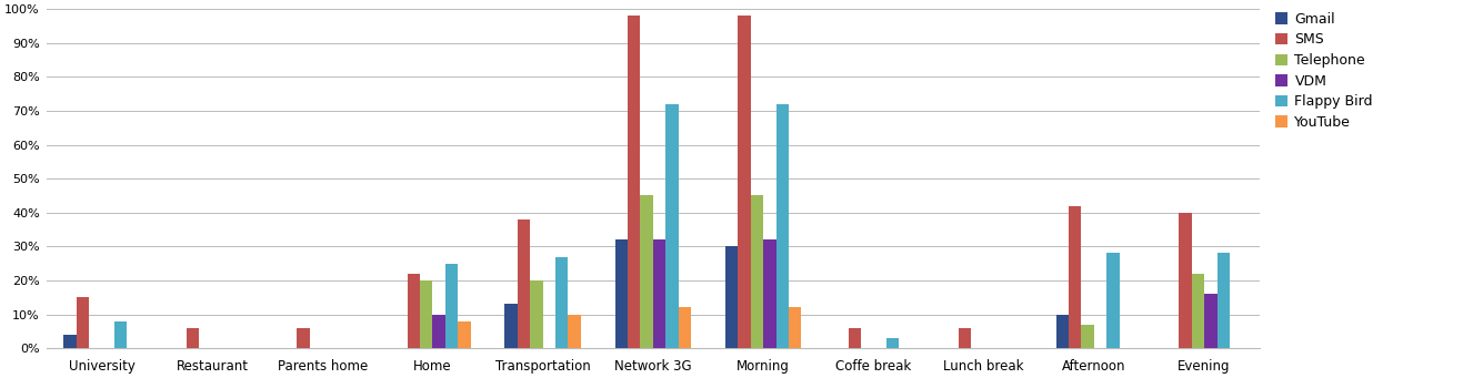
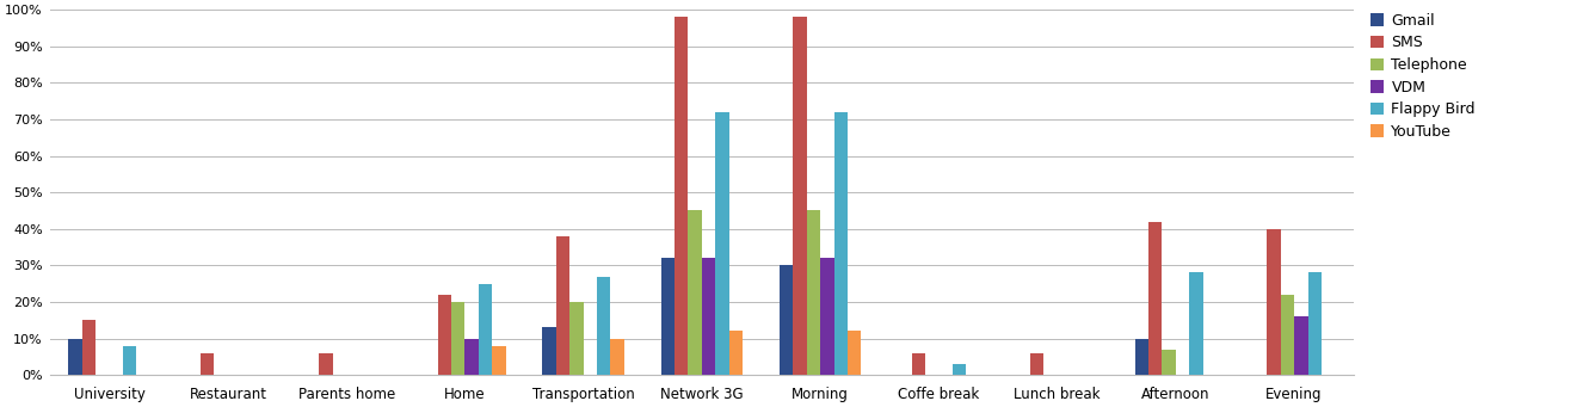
Gmail/University: 4% -> 10%
